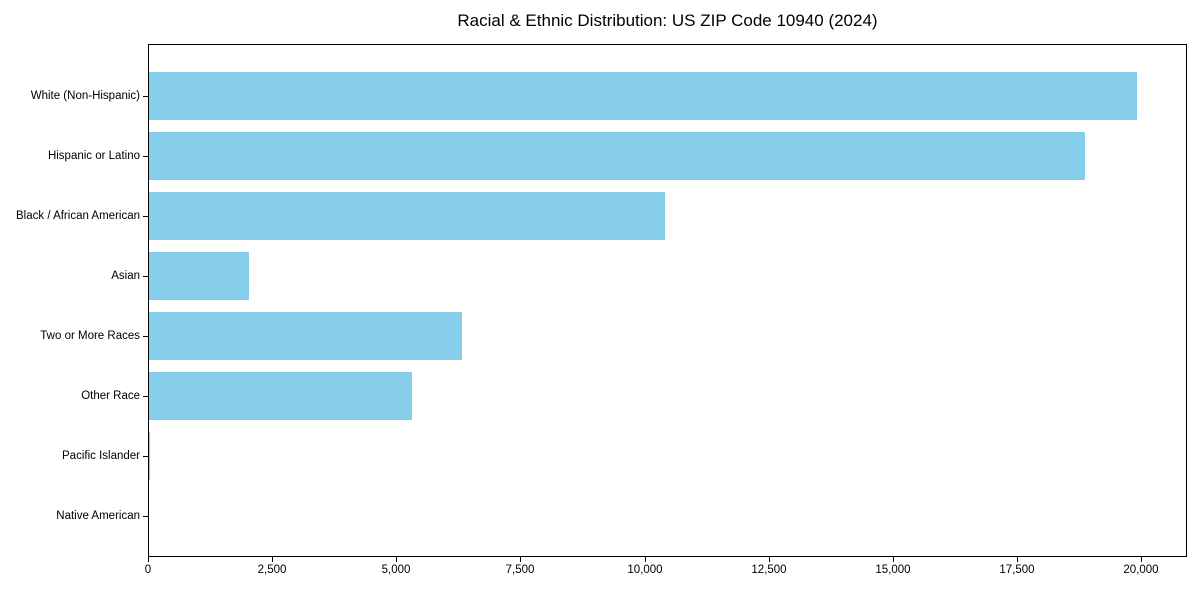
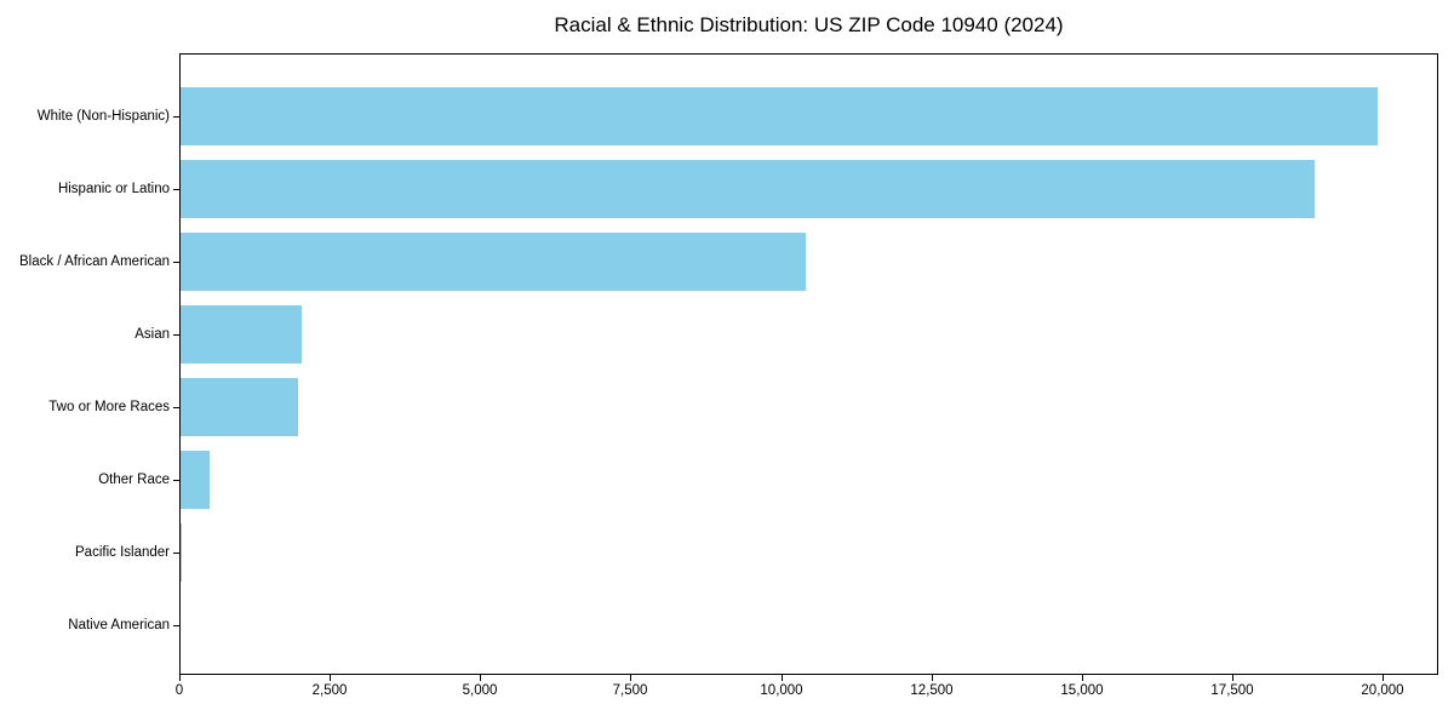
Two or More Races: 6300 -> 2000
Other Race: 5300 -> 500
